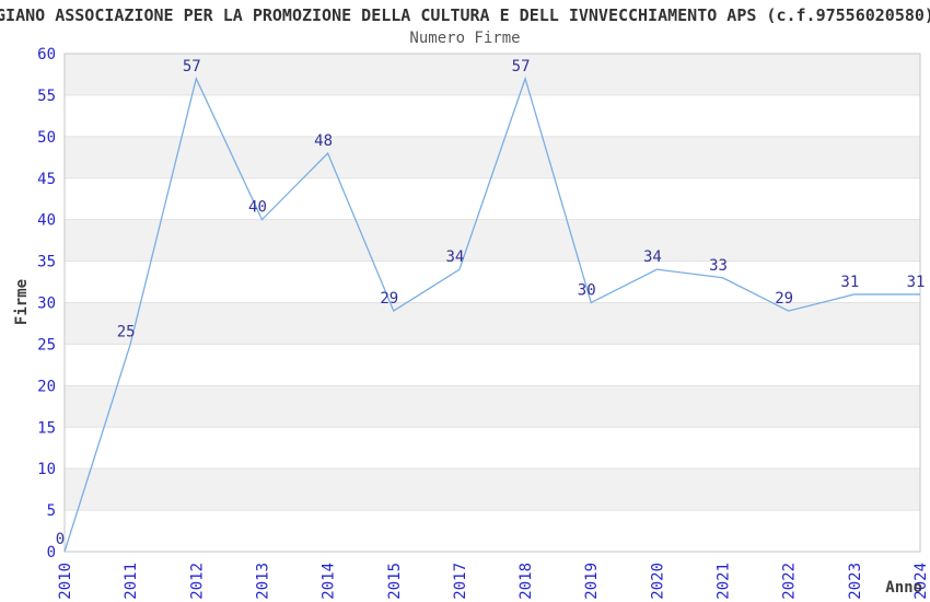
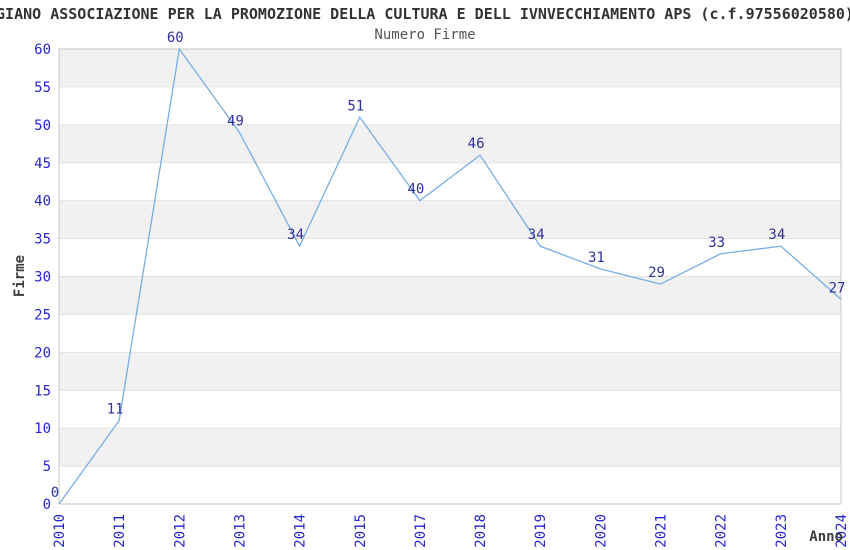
2011: 25 -> 11
2012: 57 -> 60
2013: 40 -> 49
2014: 48 -> 34
2015: 29 -> 51
2017: 34 -> 40
2018: 57 -> 46
2019: 30 -> 34
2020: 34 -> 31
2021: 33 -> 29
2022: 29 -> 33
2023: 31 -> 34
2024: 31 -> 27
